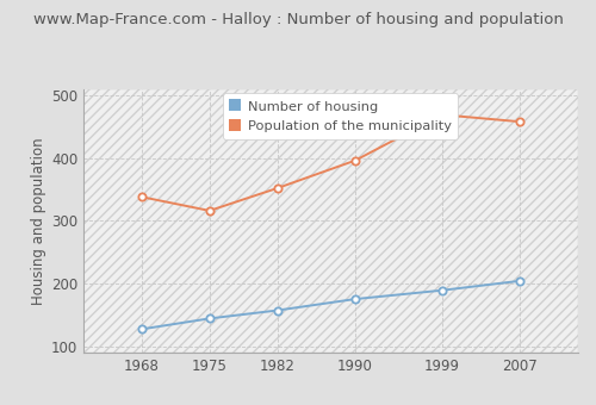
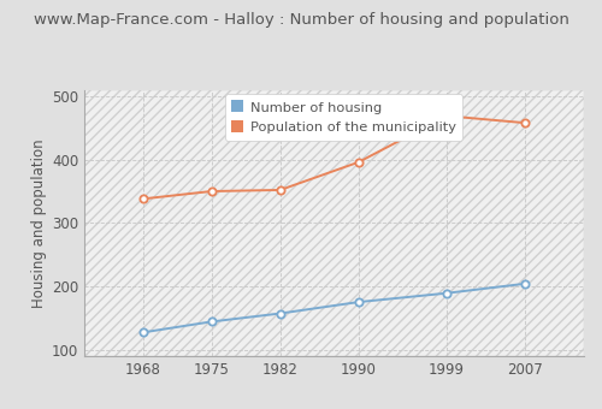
Population of the municipality/1975: 316 -> 350
